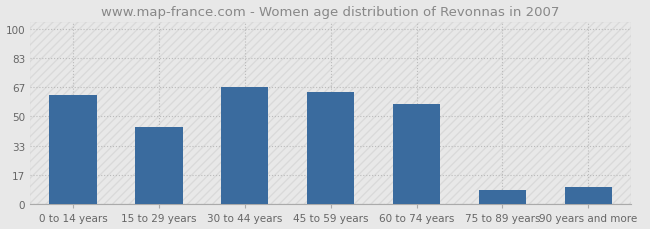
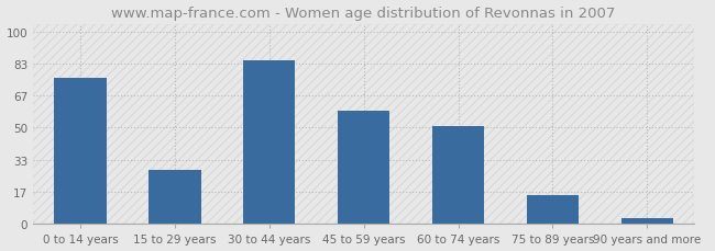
0 to 14 years: 62 -> 76
15 to 29 years: 44 -> 28
30 to 44 years: 67 -> 85
45 to 59 years: 64 -> 59
60 to 74 years: 57 -> 51
75 to 89 years: 8 -> 15
90 years and more: 10 -> 3
